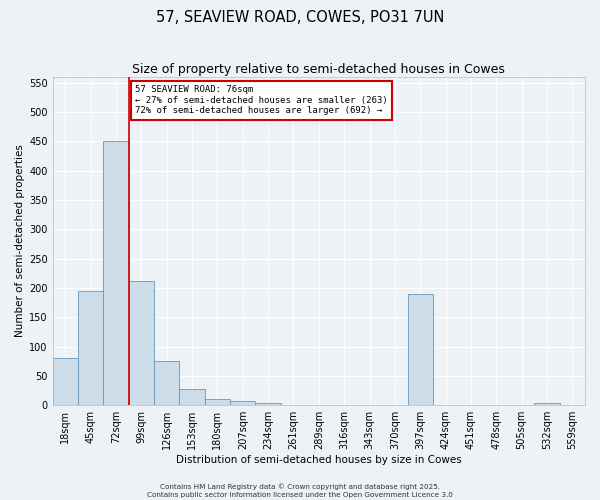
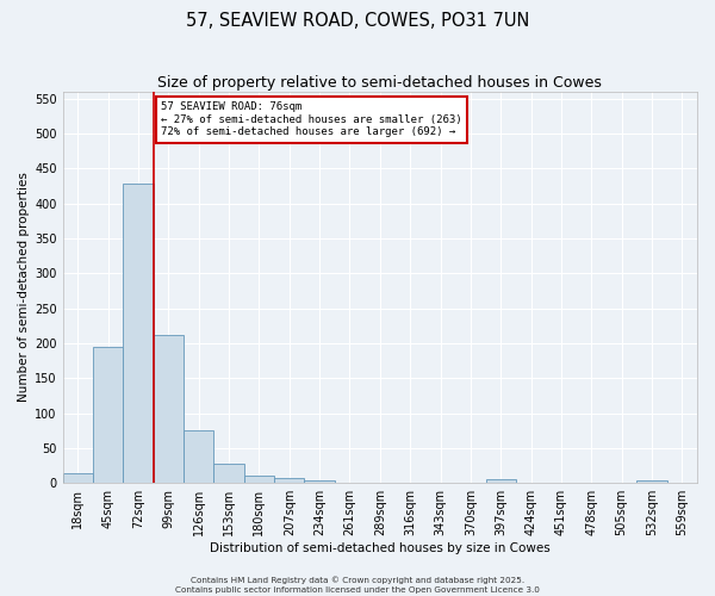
18sqm: 80 -> 14
72sqm: 450 -> 428
397sqm: 190 -> 5
